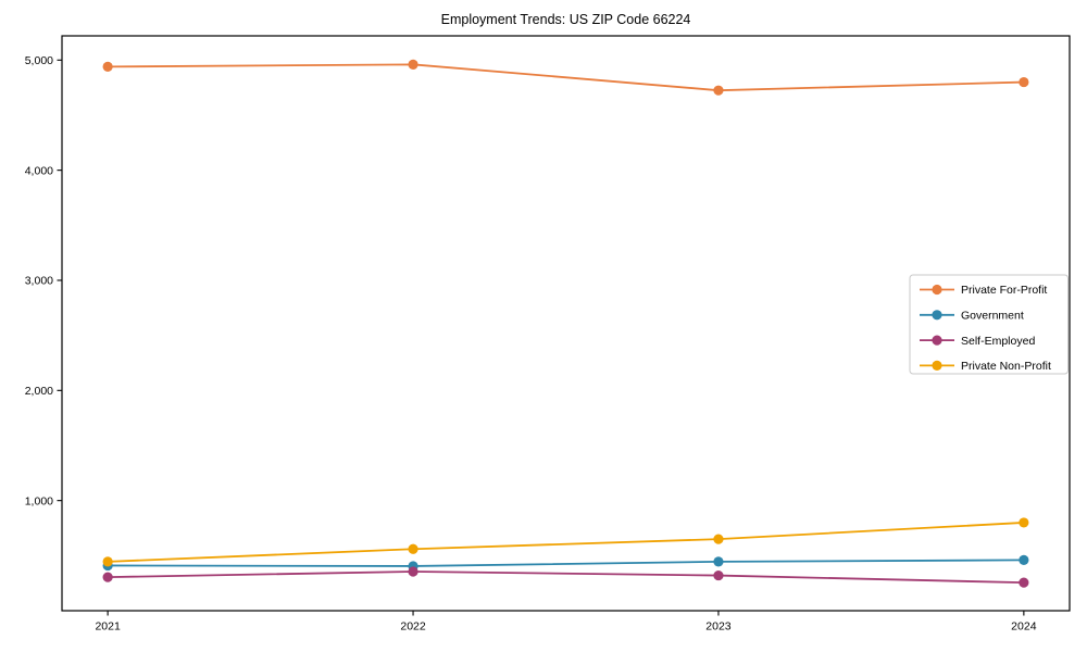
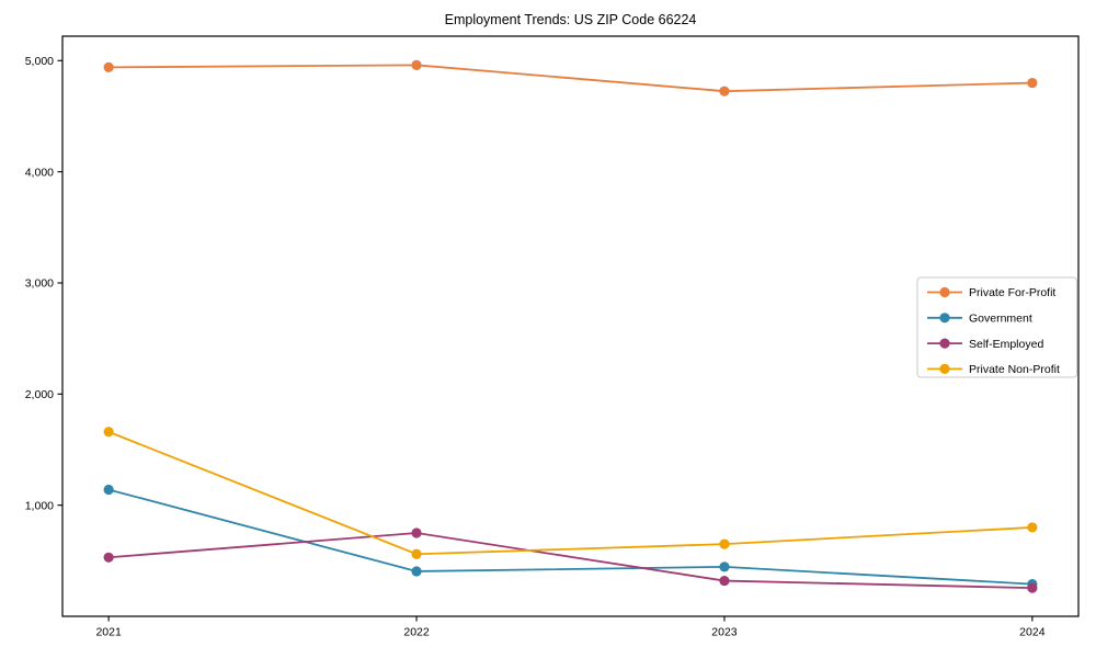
Government/2021: 410 -> 1140
Self-Employed/2021: 300 -> 530
Private Non-Profit/2021: 440 -> 1660
Self-Employed/2022: 360 -> 750
Government/2024: 460 -> 290
